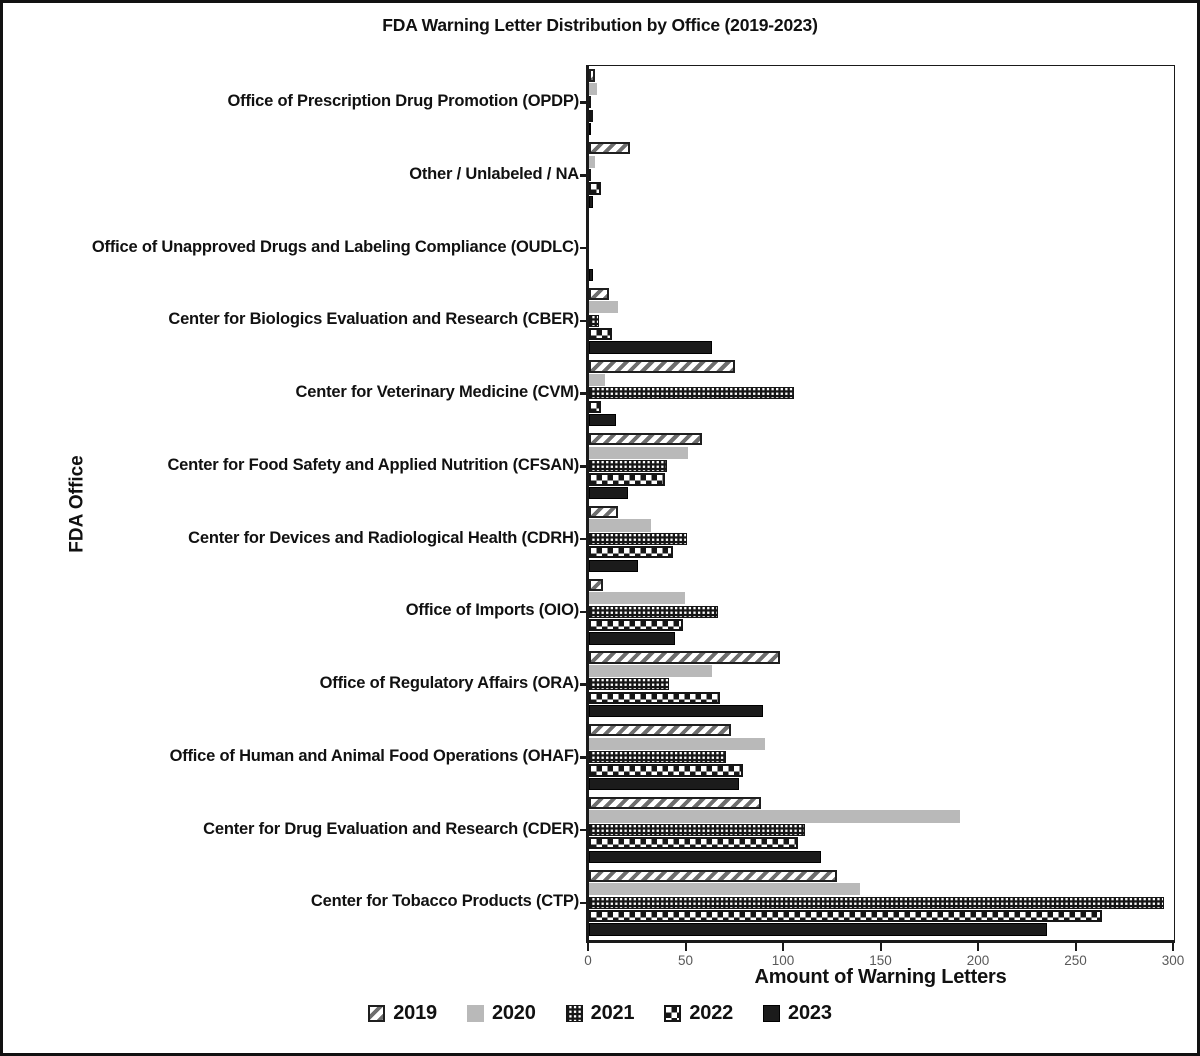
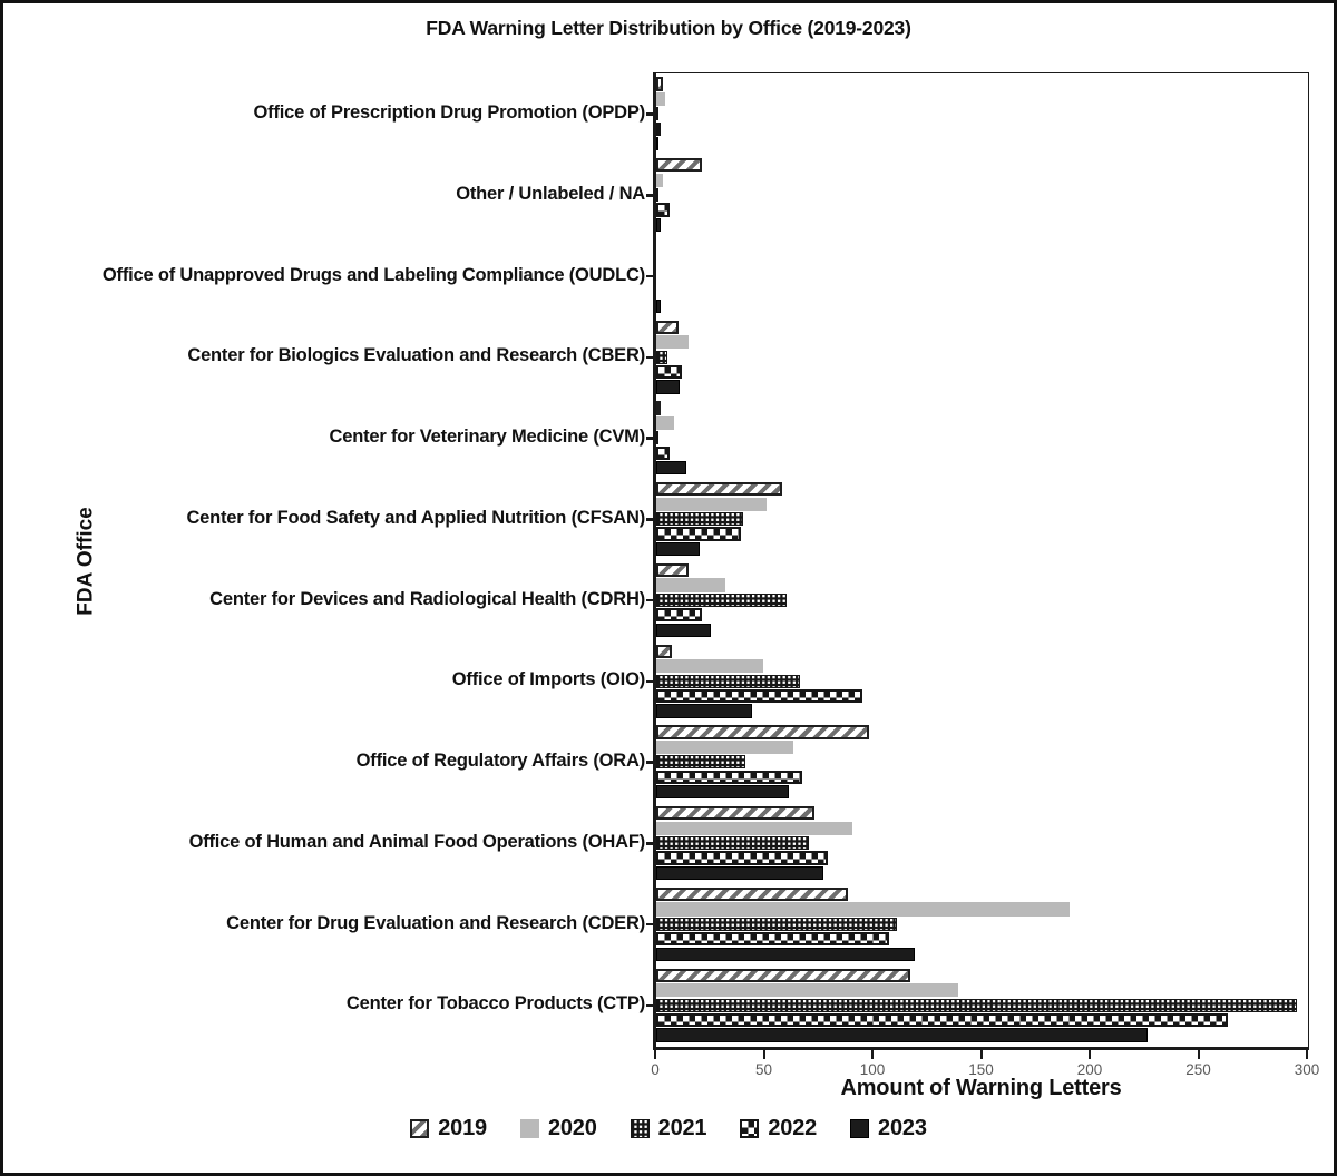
2023/Center for Biologics Evaluation and Research (CBER): 63 -> 11
2019/Center for Veterinary Medicine (CVM): 75 -> 2
2021/Center for Veterinary Medicine (CVM): 105 -> 1
2021/Center for Devices and Radiological Health (CDRH): 50 -> 60
2022/Center for Devices and Radiological Health (CDRH): 43 -> 21
2022/Office of Imports (OIO): 48 -> 95
2023/Office of Regulatory Affairs (ORA): 89 -> 61
2019/Center for Tobacco Products (CTP): 127 -> 117
2023/Center for Tobacco Products (CTP): 235 -> 226
